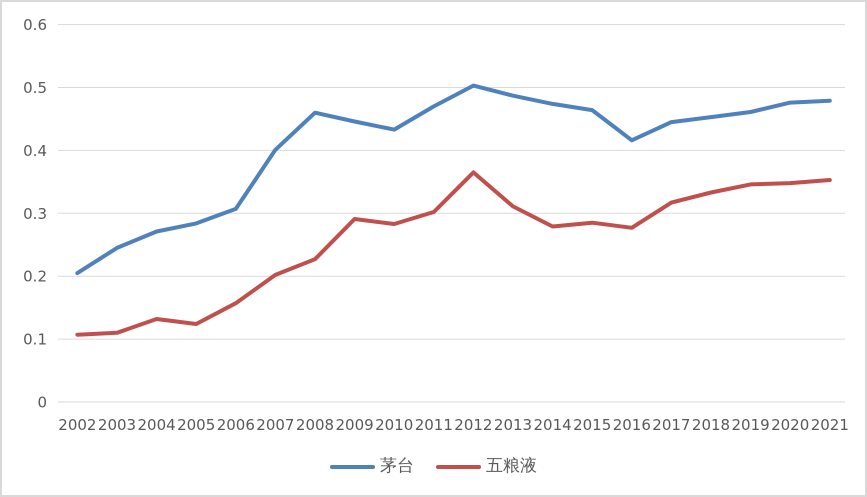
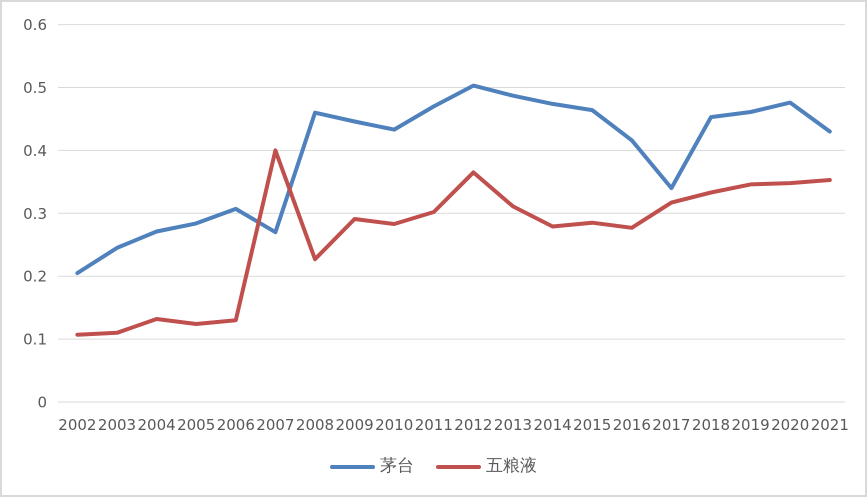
五粮液/2006: 0.16 -> 0.13
茅台/2007: 0.40 -> 0.27
五粮液/2007: 0.20 -> 0.40
茅台/2017: 0.45 -> 0.34
茅台/2021: 0.48 -> 0.43
